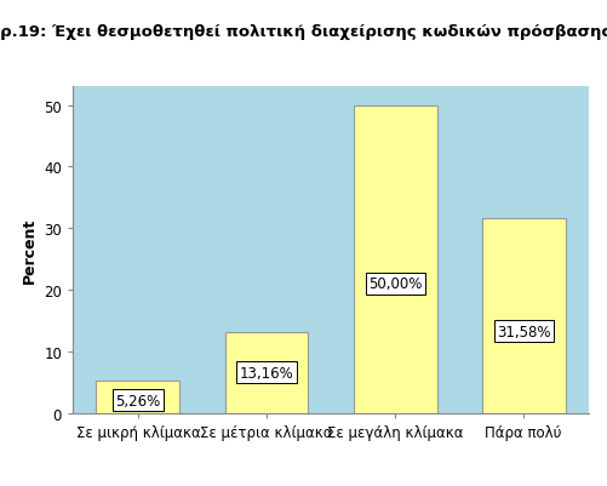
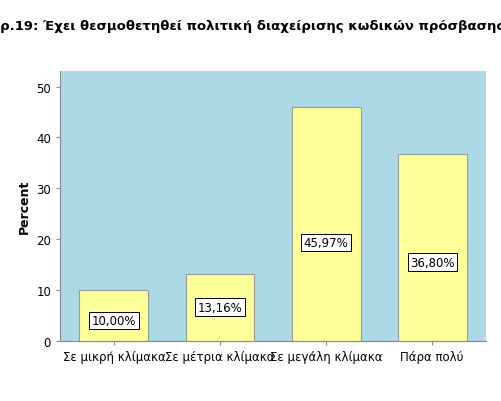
Σε μικρή κλίμακα: 5,26% -> 10,00%
Σε μεγάλη κλίμακα: 50,00% -> 45,97%
Πάρα πολύ: 31,58% -> 36,80%
